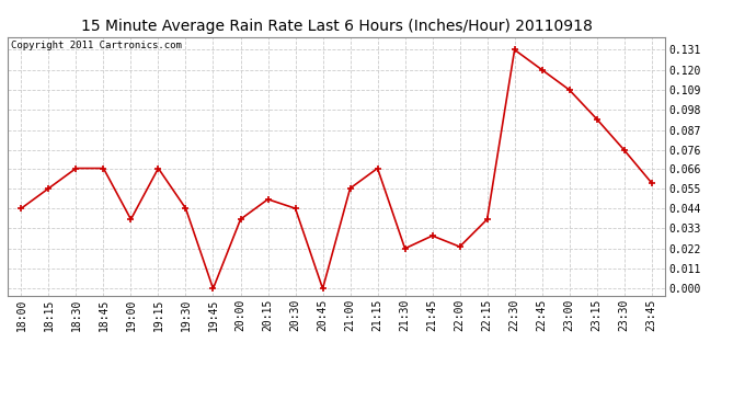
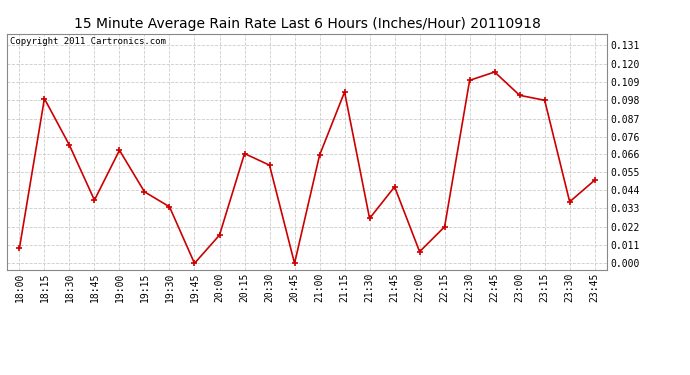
18:00: 0.044 -> 0.009
18:15: 0.055 -> 0.099
18:30: 0.066 -> 0.071
18:45: 0.066 -> 0.038
19:00: 0.038 -> 0.068
19:15: 0.066 -> 0.043
19:30: 0.044 -> 0.034
20:00: 0.038 -> 0.017
20:15: 0.049 -> 0.066
20:30: 0.044 -> 0.059
21:00: 0.055 -> 0.065
21:15: 0.066 -> 0.103
21:30: 0.022 -> 0.027
21:45: 0.029 -> 0.046
22:00: 0.023 -> 0.007
22:15: 0.038 -> 0.022
22:30: 0.131 -> 0.110
22:45: 0.120 -> 0.115
23:00: 0.109 -> 0.101
23:15: 0.093 -> 0.098
23:30: 0.076 -> 0.037
23:45: 0.058 -> 0.050
